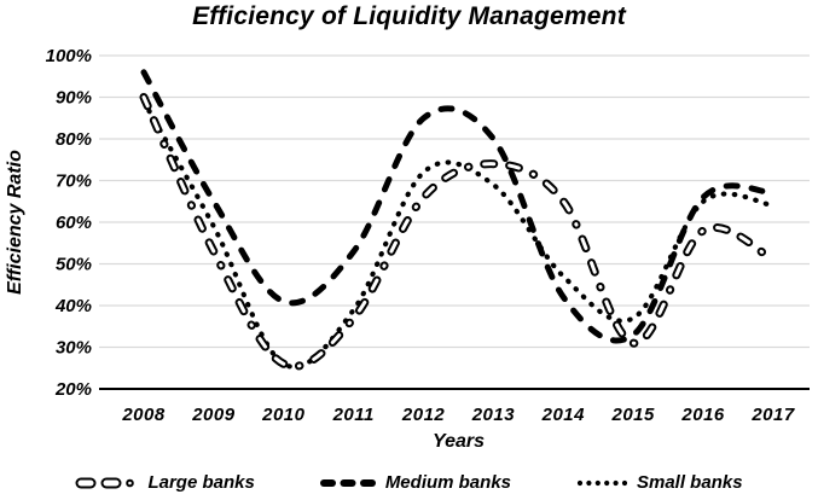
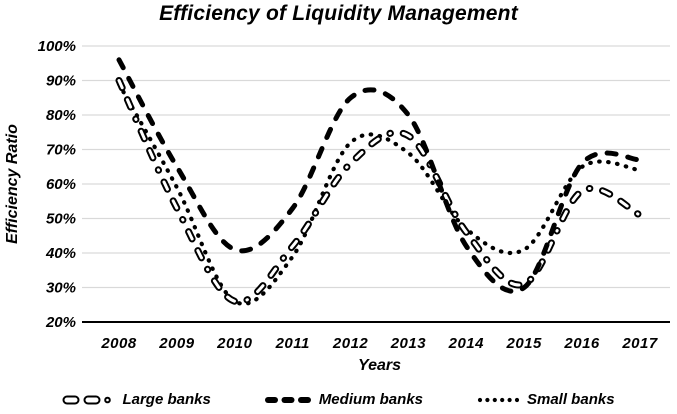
Large banks/2011: 37% -> 42%
Large banks/2014: 65% -> 46%
Medium banks/2015: 33% -> 30%
Small banks/2015: 37% -> 41%
